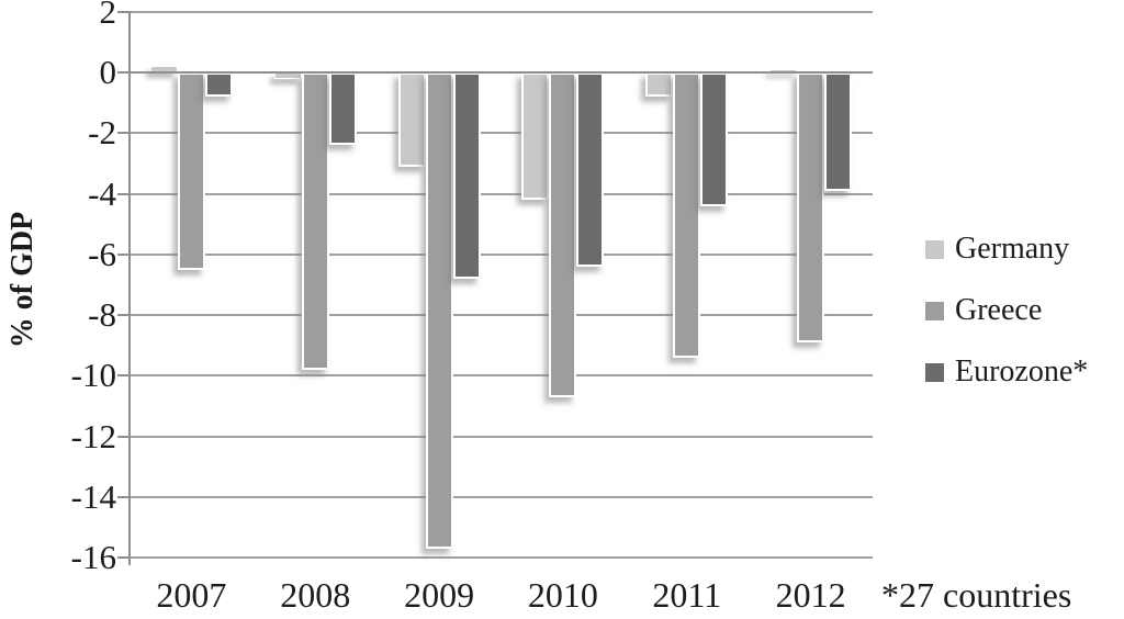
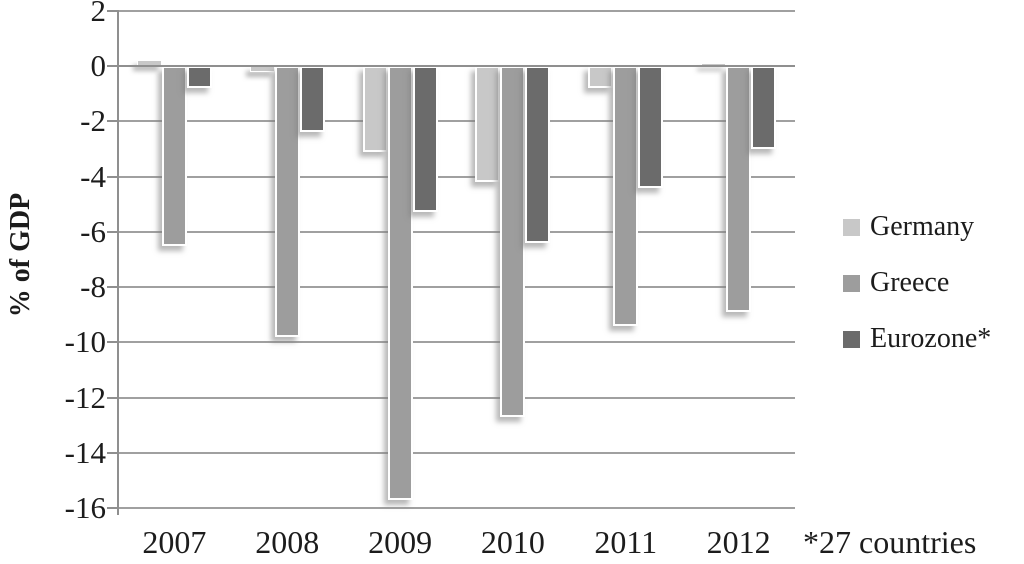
Eurozone*/2009: -6.8 -> -5.3
Greece/2010: -10.7 -> -12.7
Eurozone*/2012: -3.9 -> -3.0
